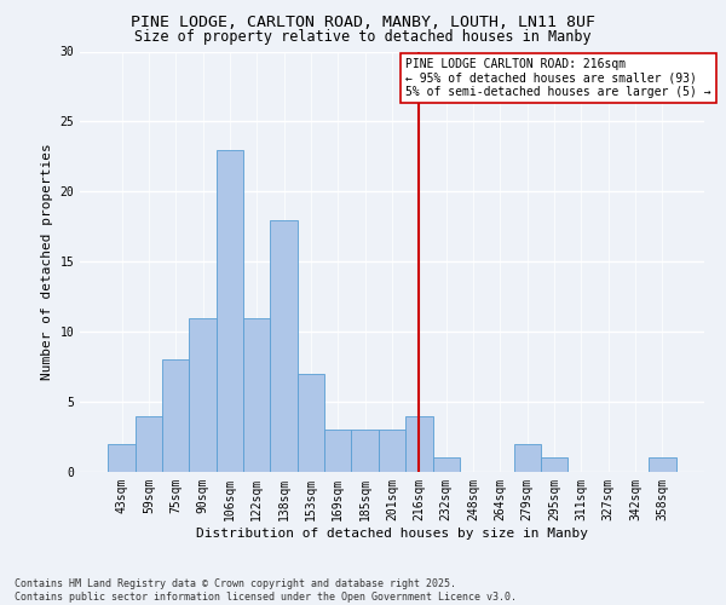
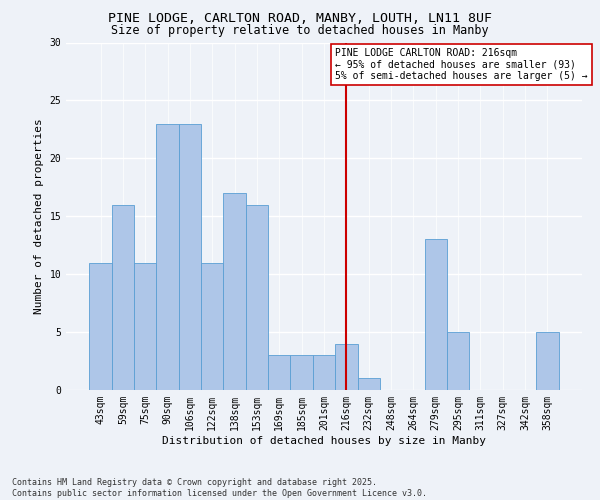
43sqm: 2 -> 11
59sqm: 4 -> 16
75sqm: 8 -> 11
90sqm: 11 -> 23
138sqm: 18 -> 17
153sqm: 7 -> 16
279sqm: 2 -> 13
295sqm: 1 -> 5
358sqm: 1 -> 5
